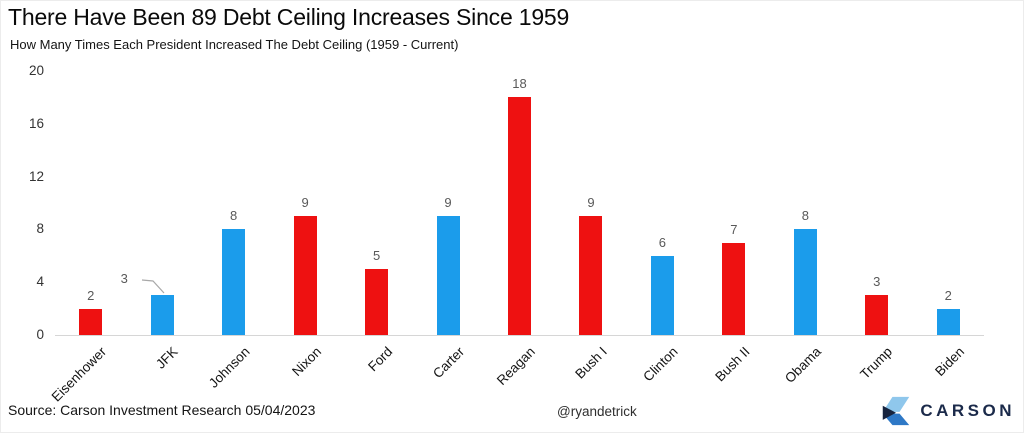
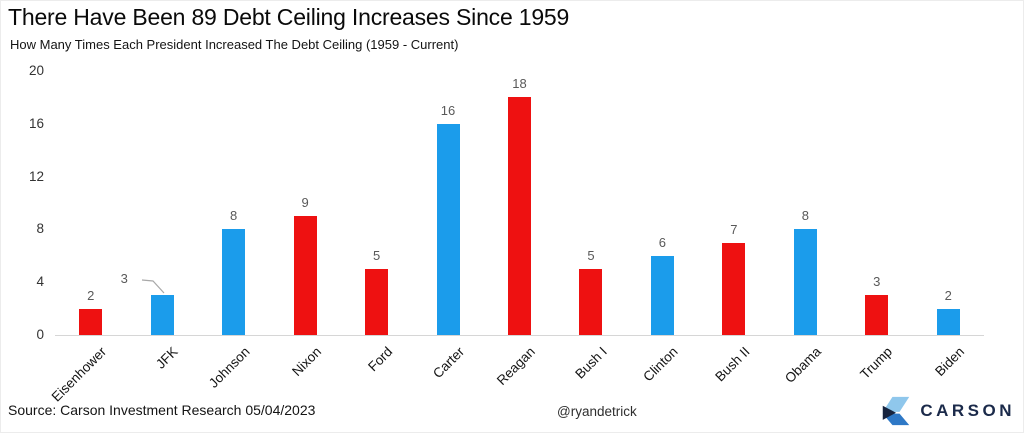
Carter: 9 -> 16
Bush I: 9 -> 5
